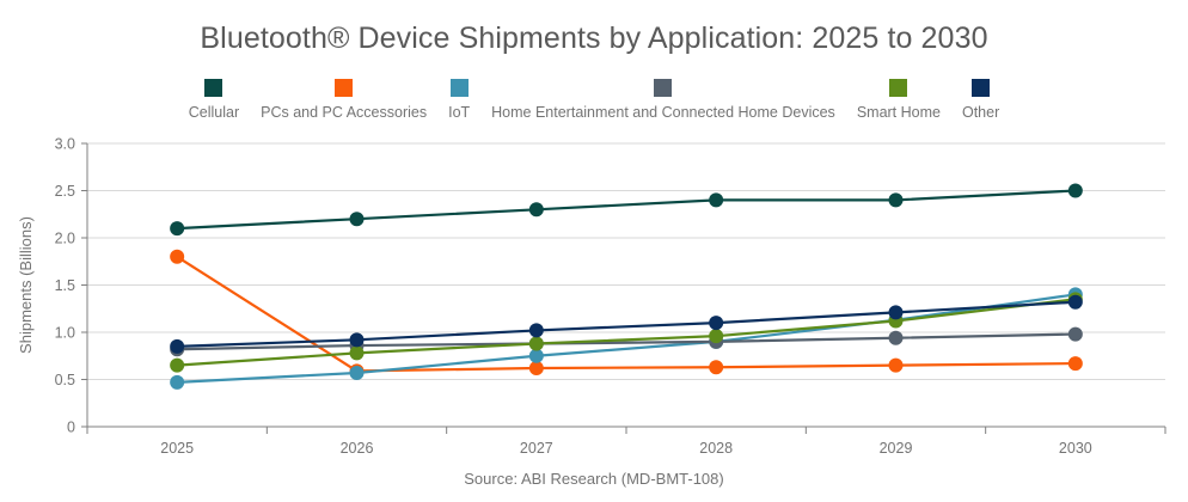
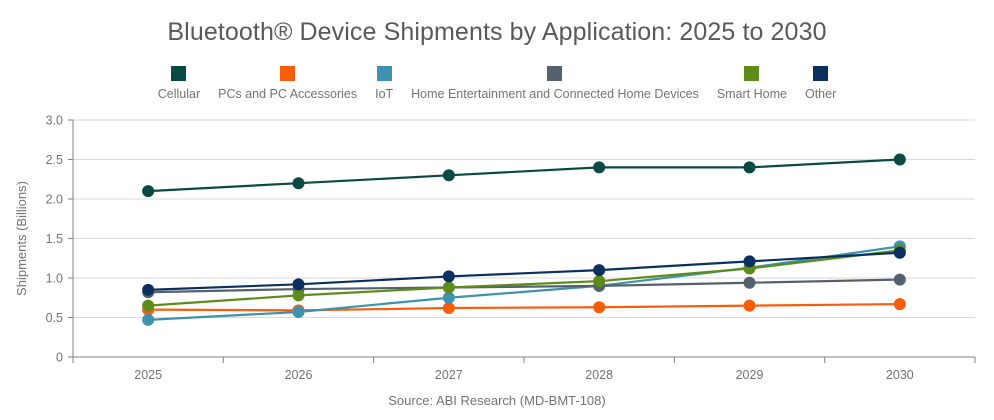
PCs and PC Accessories/2025: 1.8 -> 0.6
